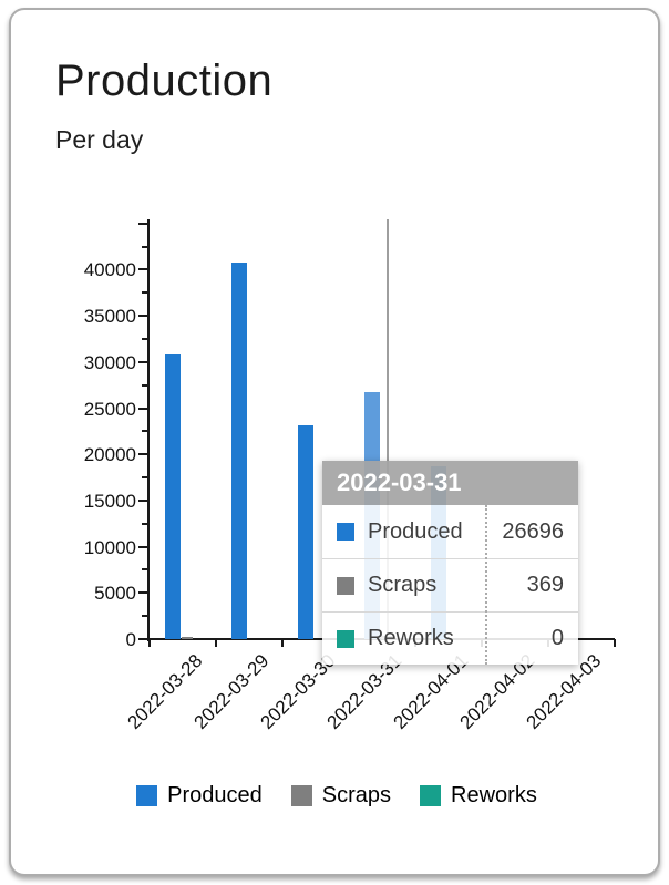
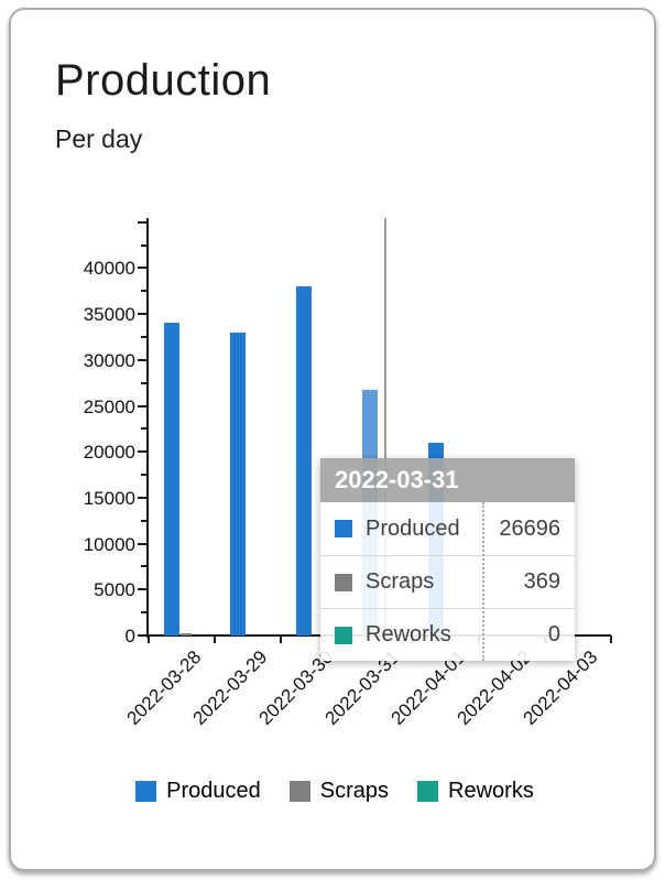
Produced/2022-03-28: 31000 -> 34000
Produced/2022-03-29: 41000 -> 33000
Produced/2022-03-30: 23000 -> 38000
Produced/2022-04-01: 19000 -> 21000
